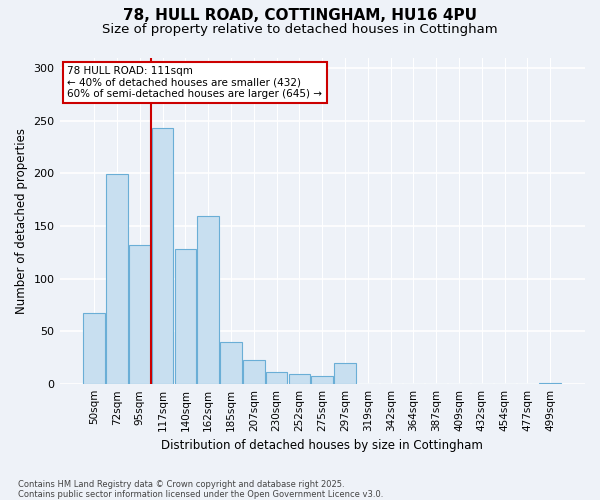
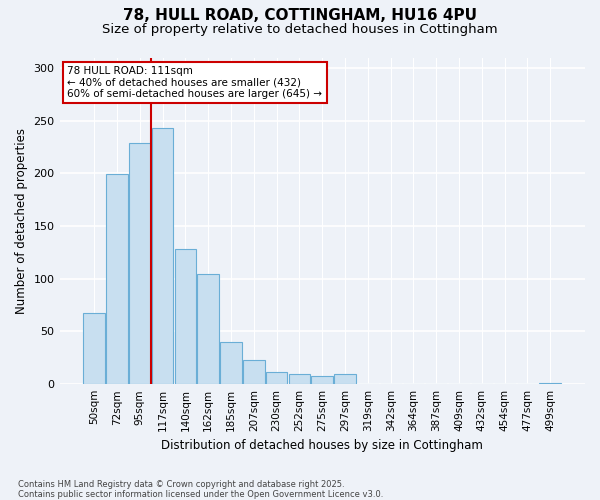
95sqm: 132 -> 229
162sqm: 160 -> 105
297sqm: 20 -> 10
